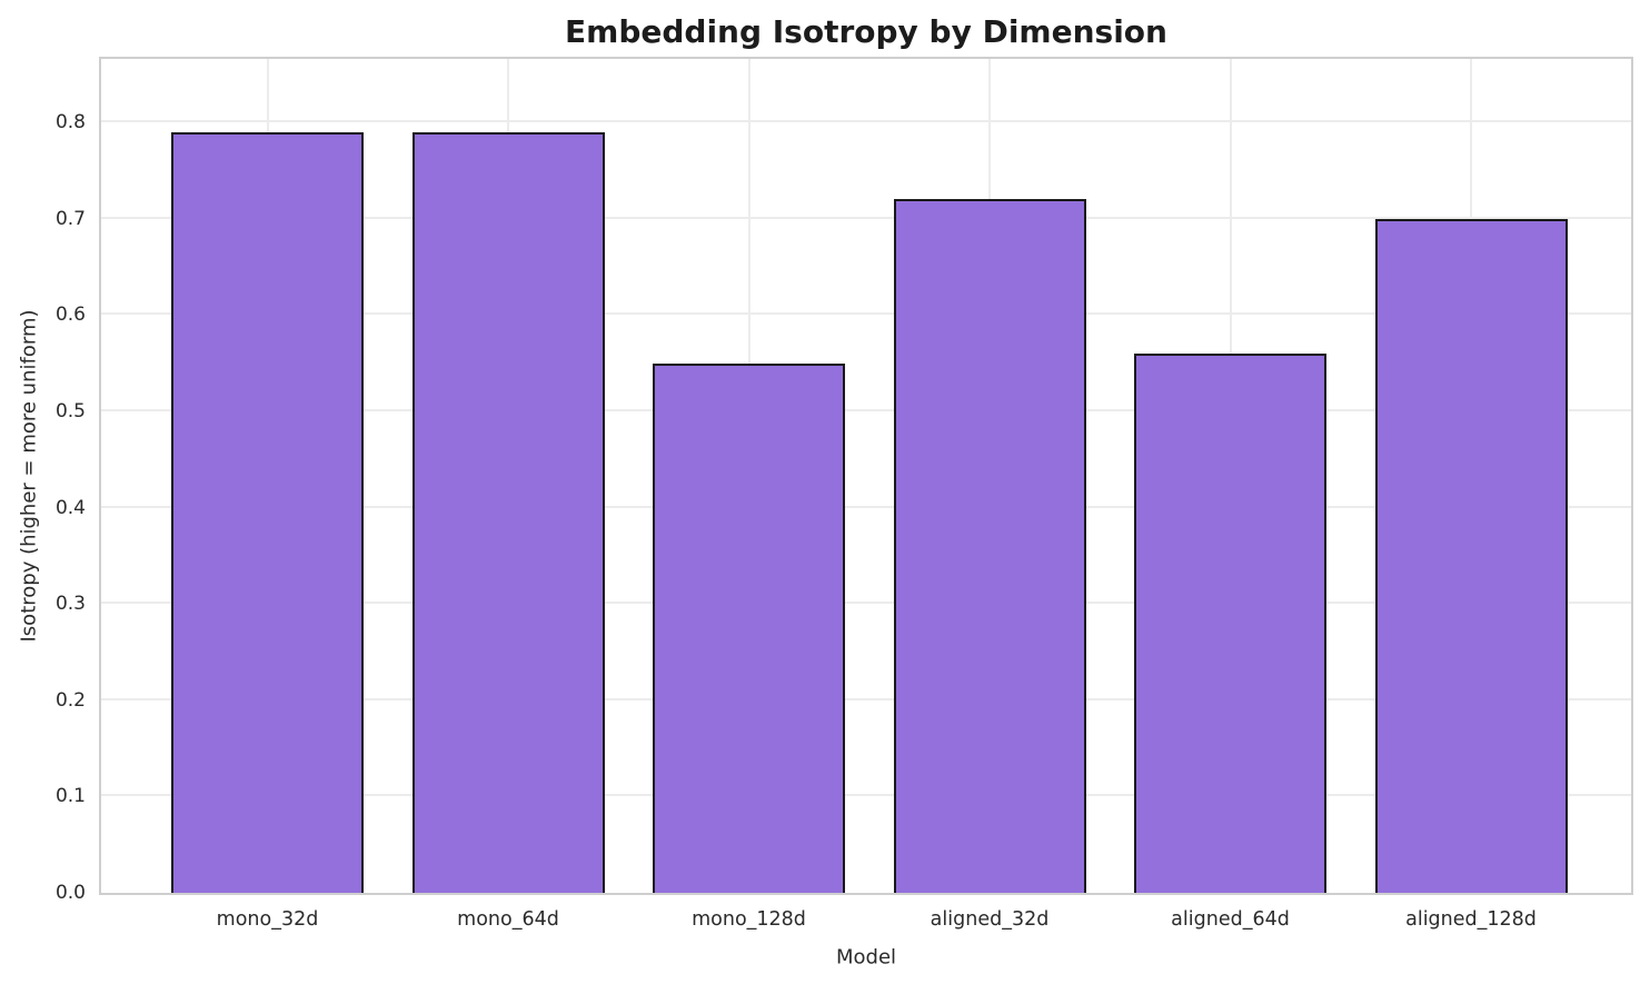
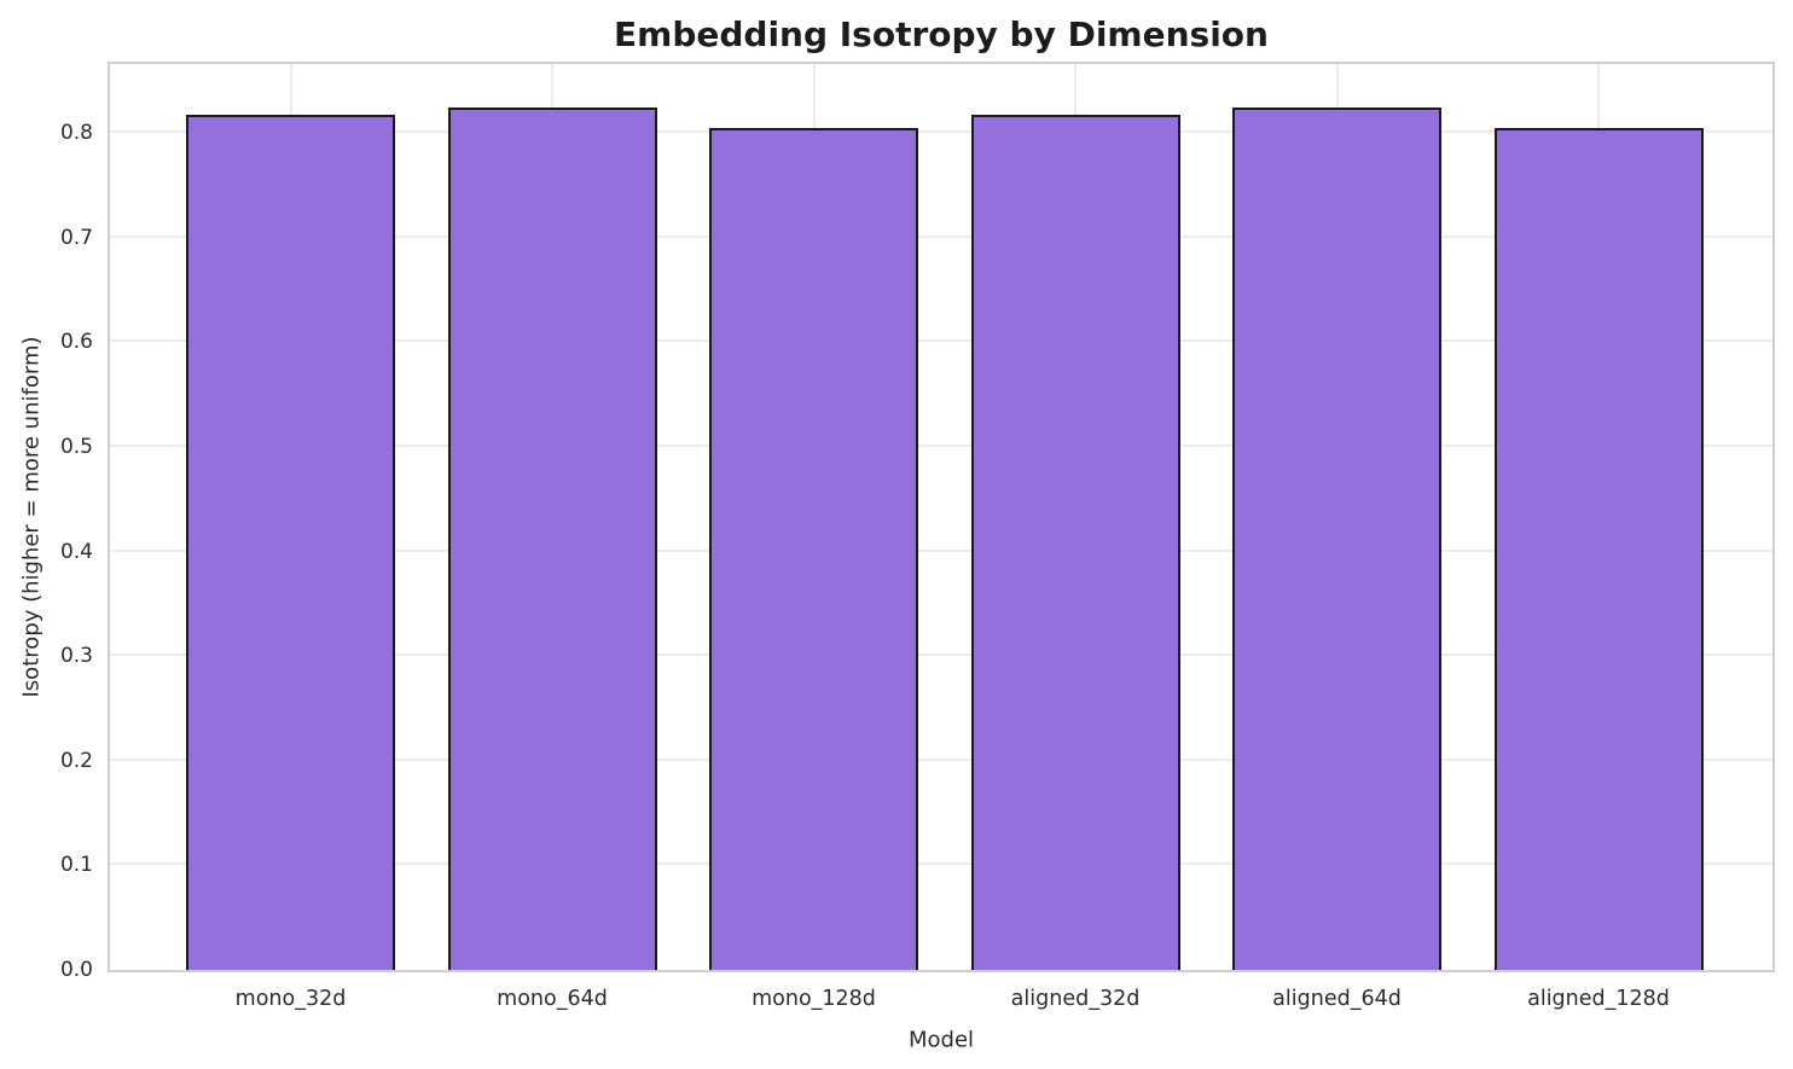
mono_32d: 0.79 -> 0.82
mono_64d: 0.79 -> 0.82
mono_128d: 0.55 -> 0.81
aligned_32d: 0.72 -> 0.82
aligned_64d: 0.56 -> 0.82
aligned_128d: 0.70 -> 0.81
